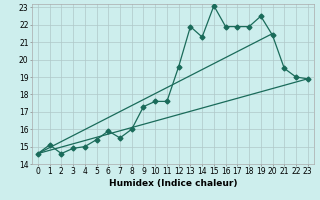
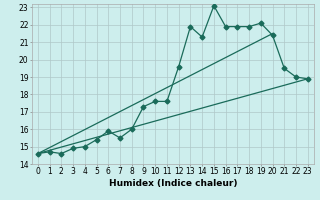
1: 15.1 -> 14.7
19: 22.5 -> 22.1
